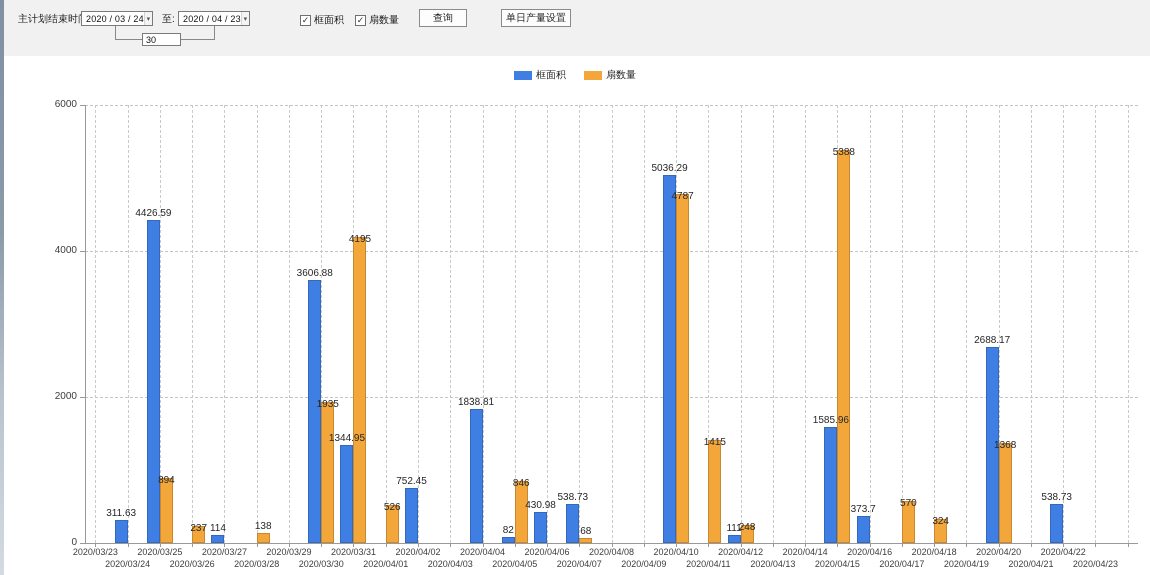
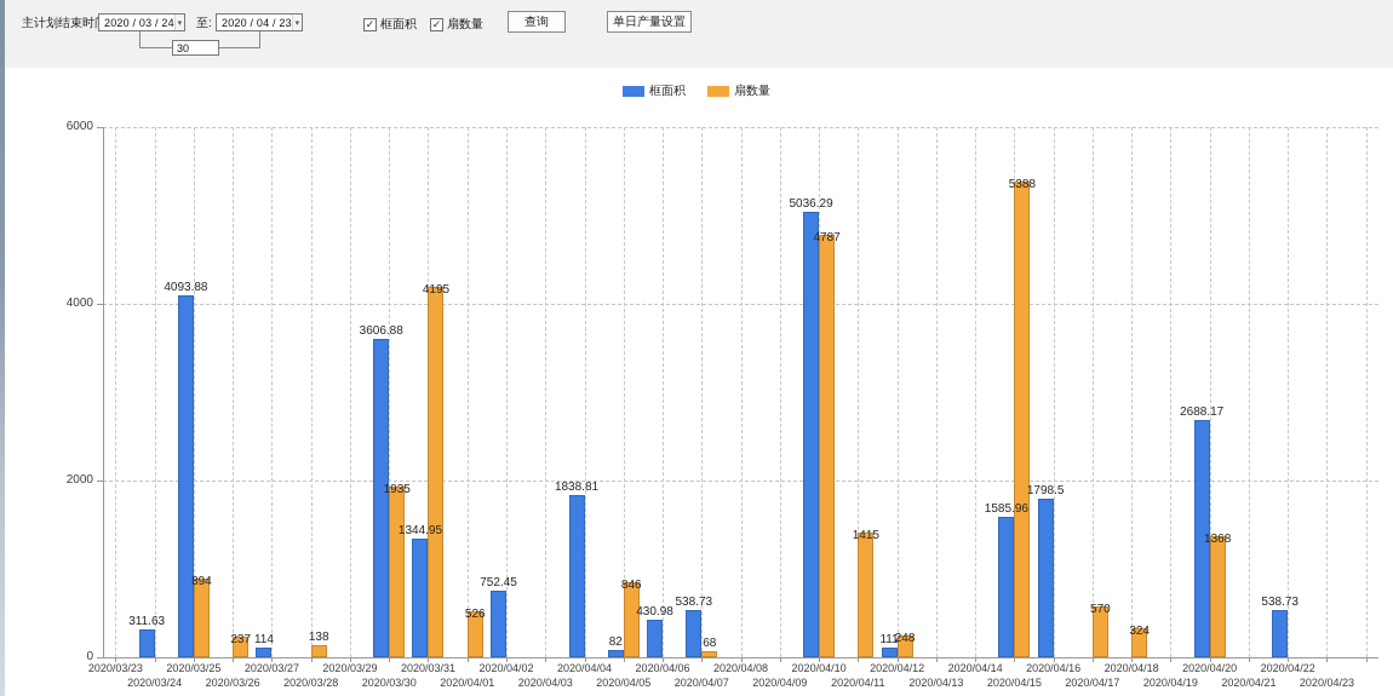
框面积/2020/03/25: 4426.59 -> 4093.88
框面积/2020/04/16: 373.7 -> 1798.5
